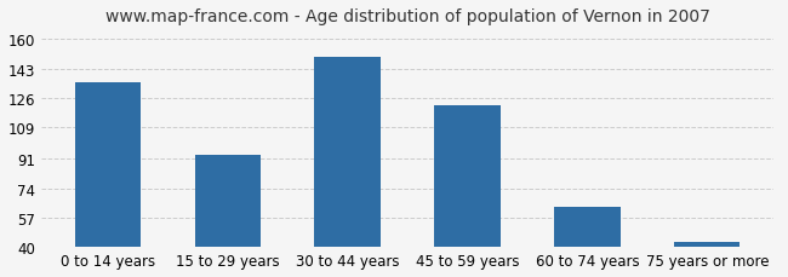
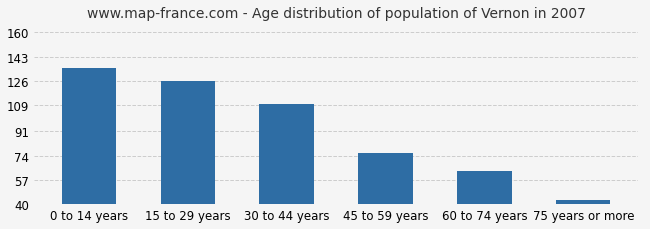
15 to 29 years: 93 -> 126
30 to 44 years: 150 -> 110
45 to 59 years: 122 -> 76
